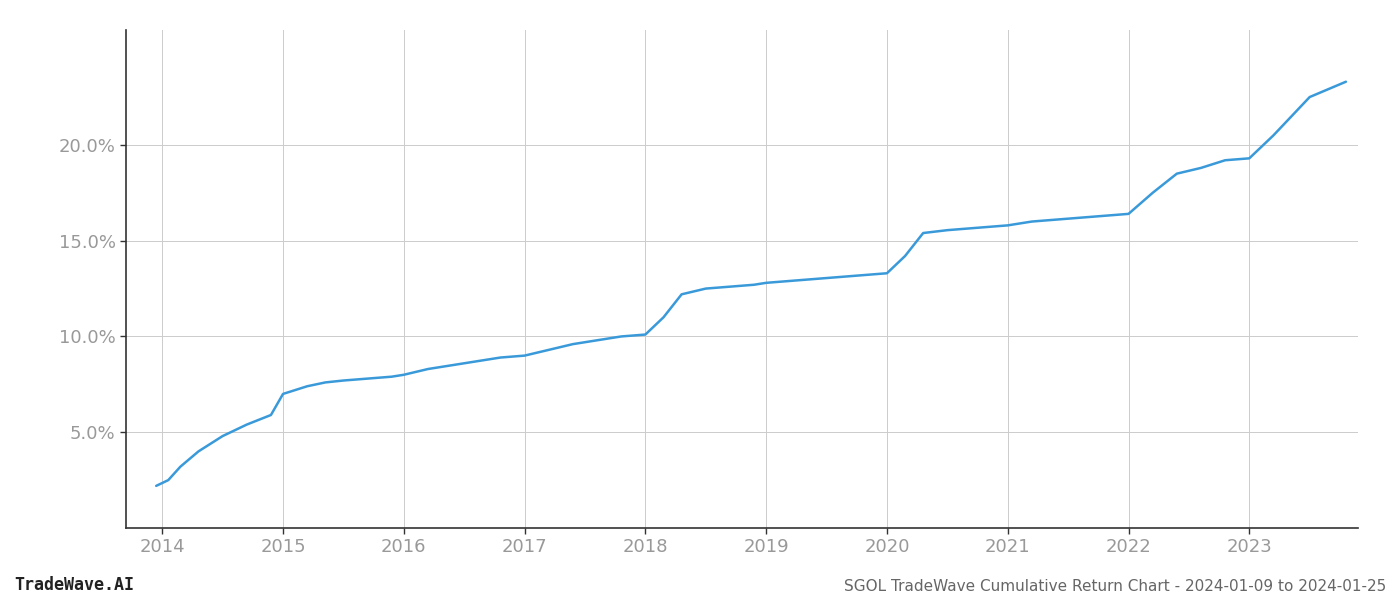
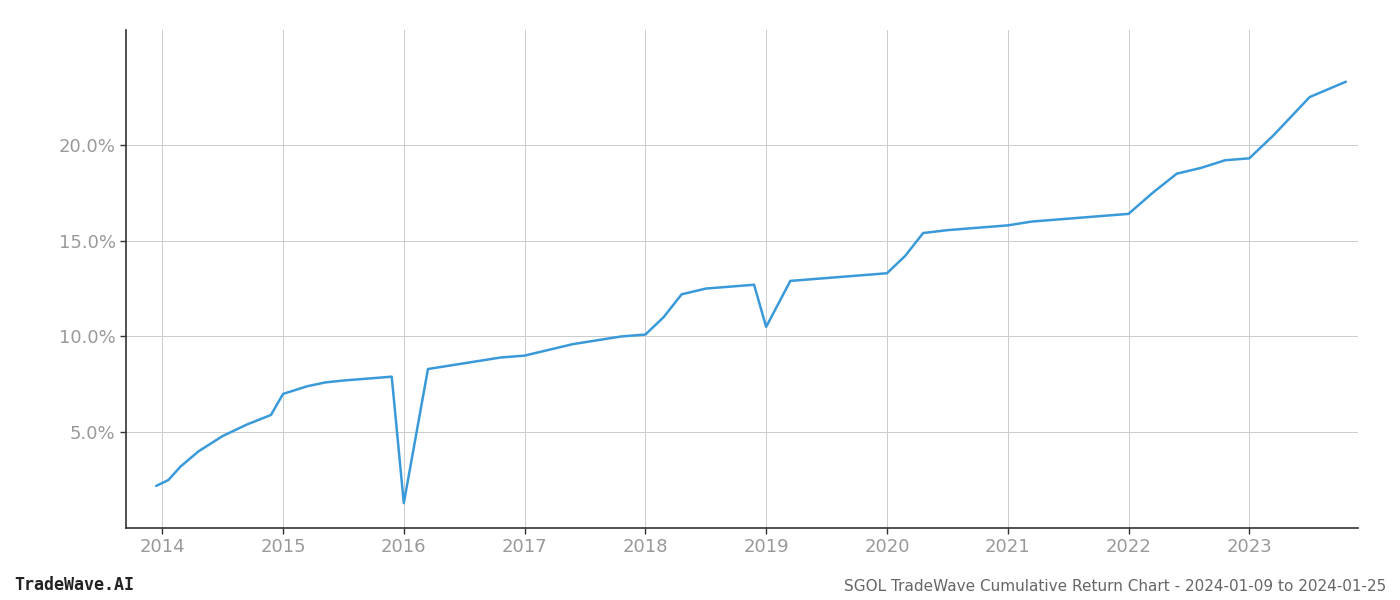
2016: 8.0% -> 1.3%
2019: 12.8% -> 10.5%
